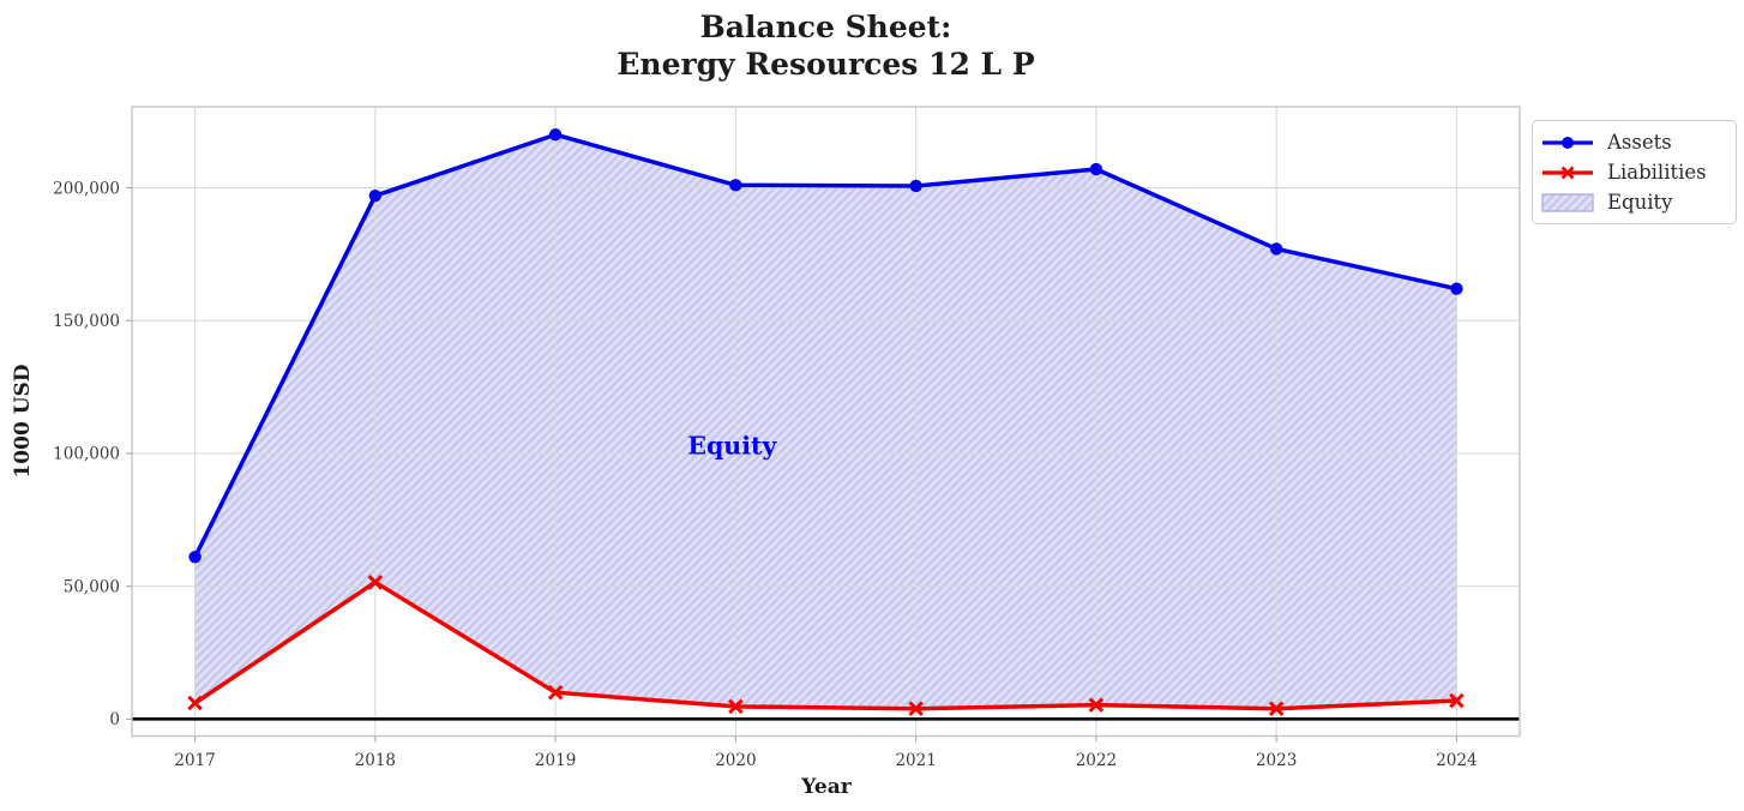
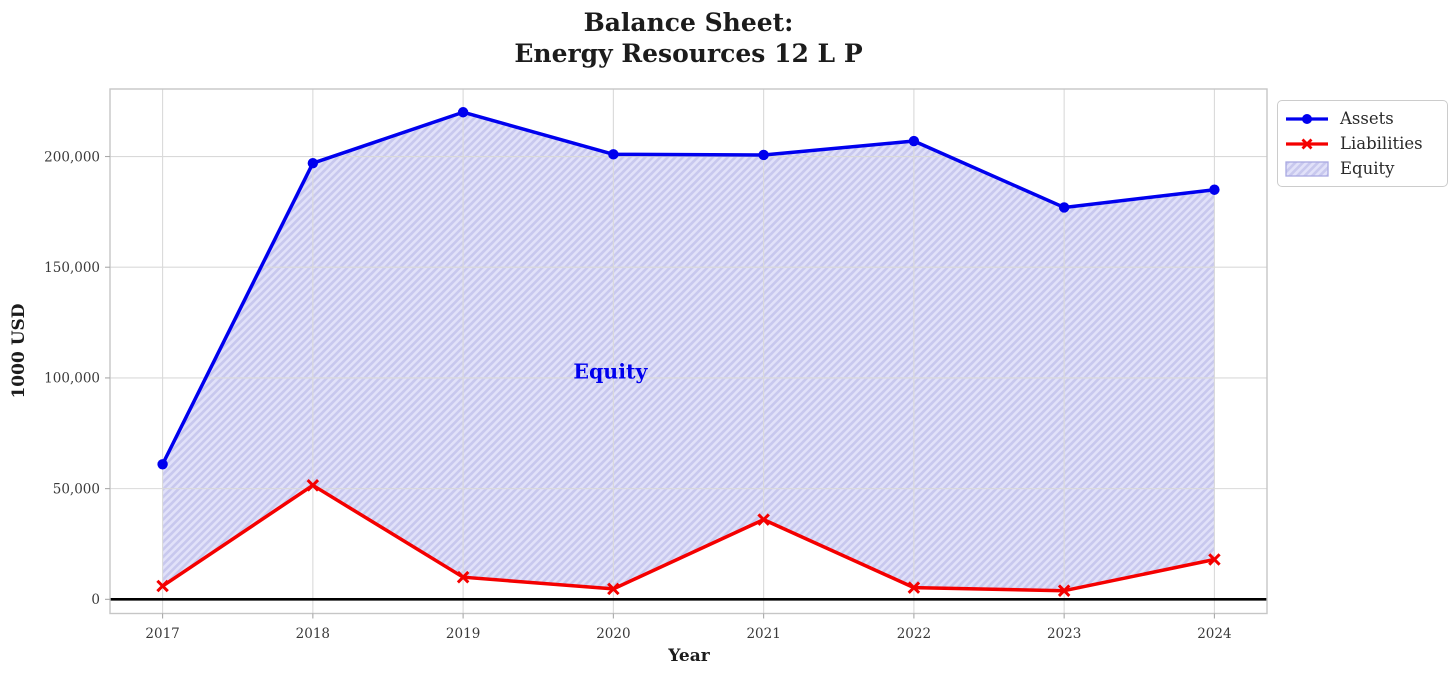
Liabilities/2021: 4000 -> 36000
Assets/2024: 162000 -> 185000
Liabilities/2024: 7000 -> 18000
